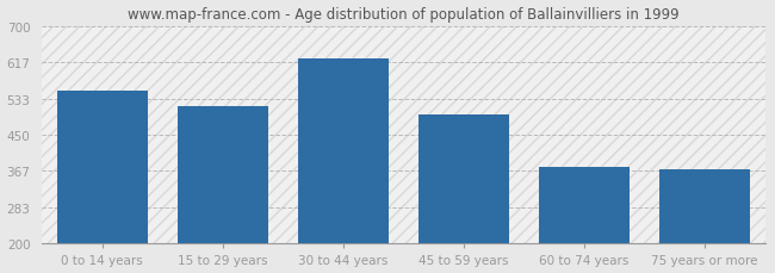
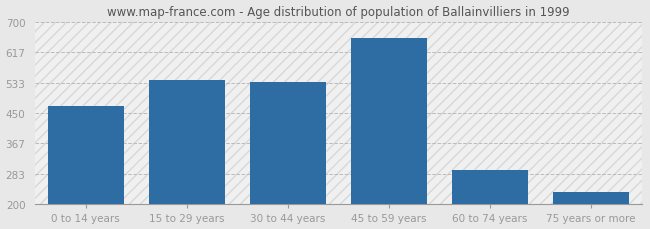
0 to 14 years: 550 -> 470
15 to 29 years: 515 -> 540
30 to 44 years: 625 -> 535
45 to 59 years: 495 -> 655
60 to 74 years: 375 -> 295
75 years or more: 370 -> 235
